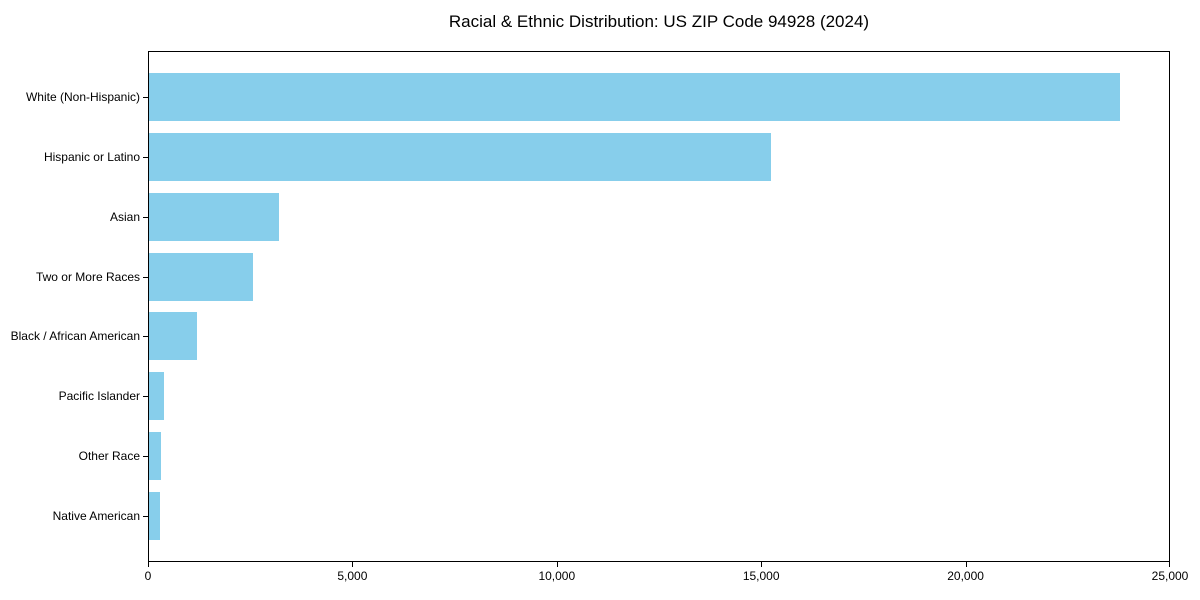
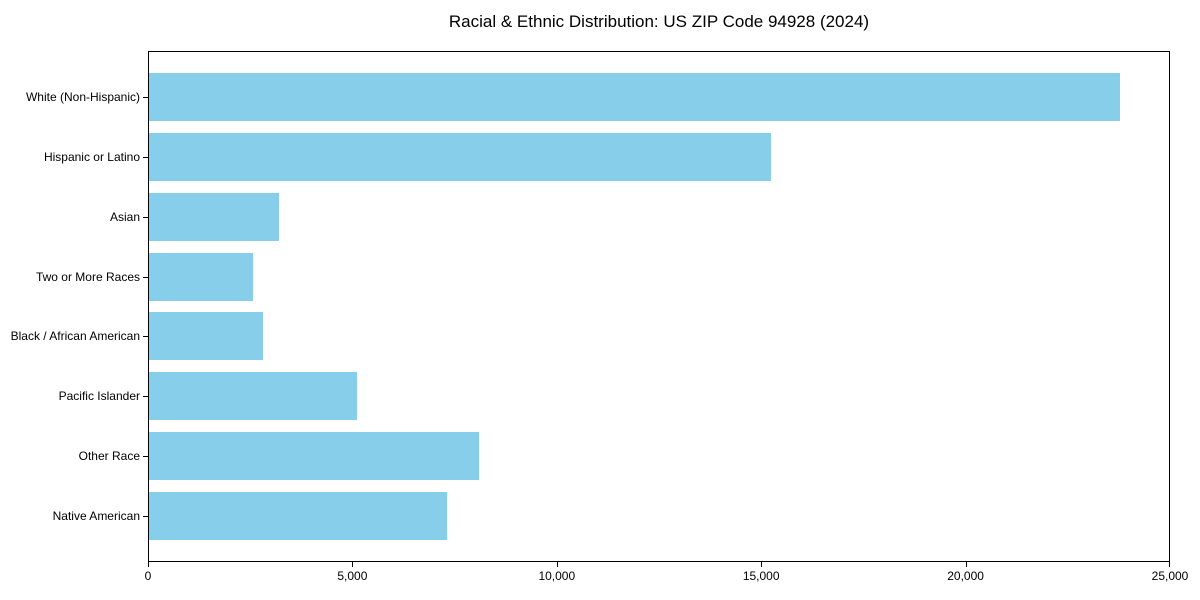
Black / African American: 1200 -> 2800
Pacific Islander: 400 -> 5100
Other Race: 300 -> 8100
Native American: 300 -> 7300
